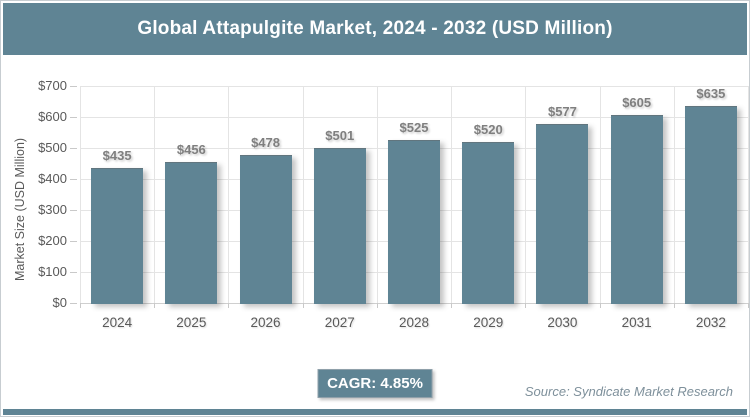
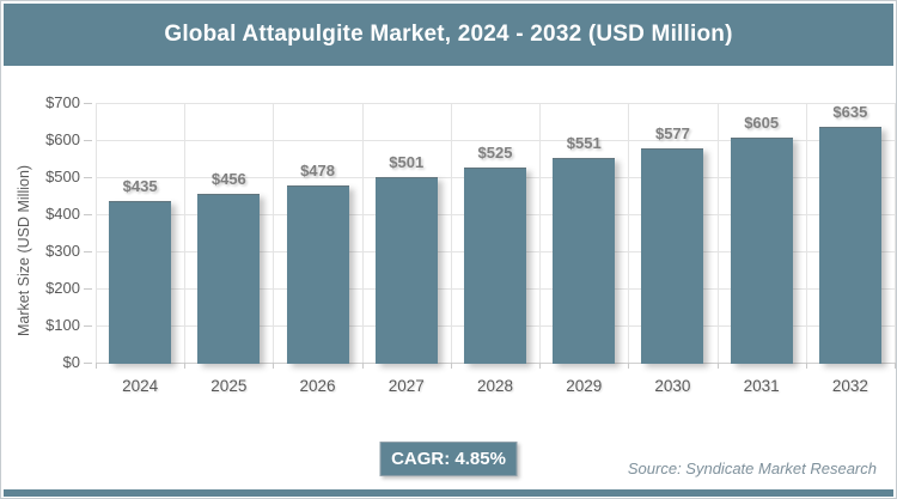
2029: $520 -> $551
